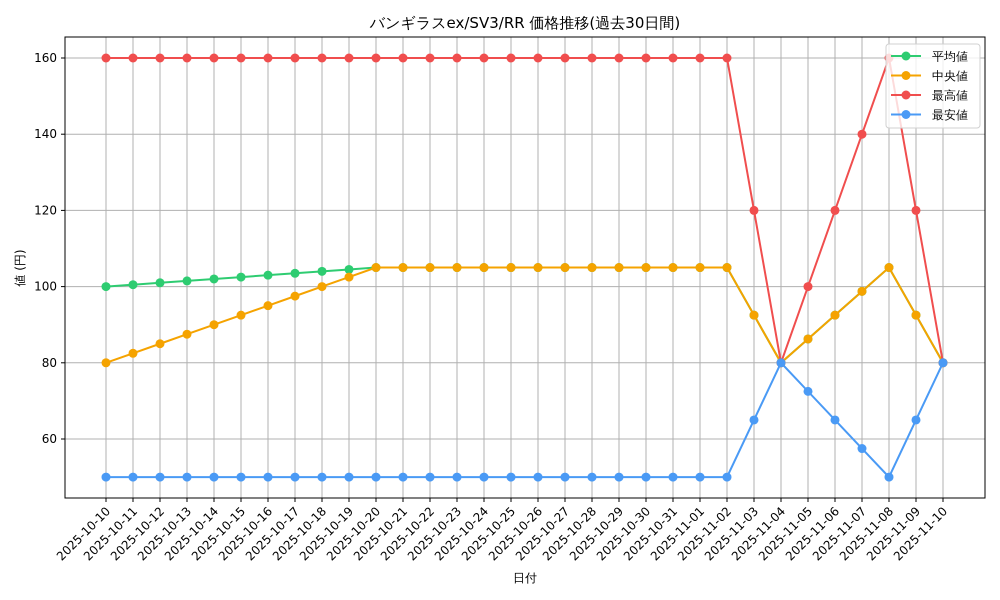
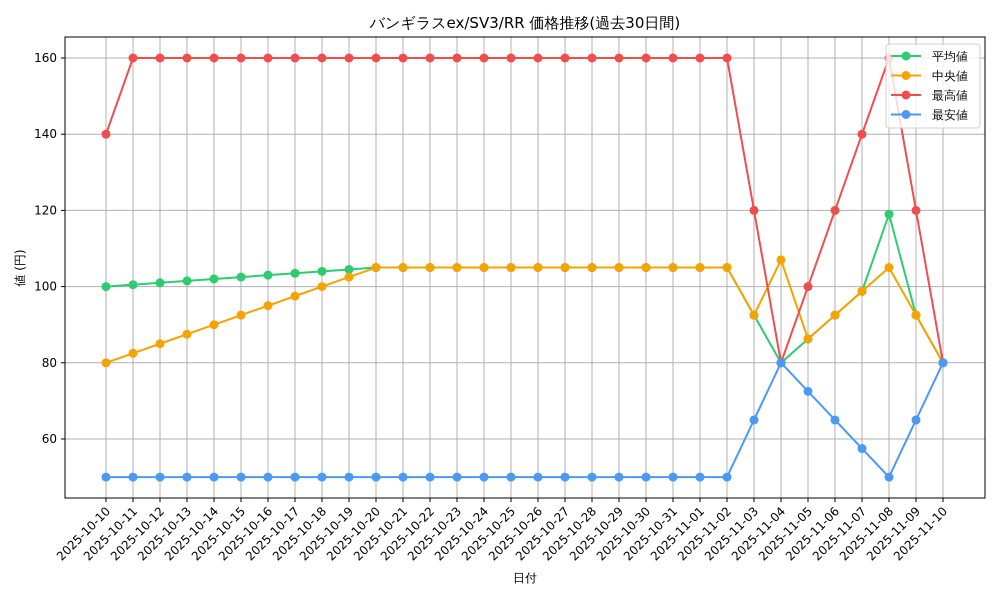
最高値/2025-10-10: 160 -> 140
中央値/2025-11-04: 80 -> 107
平均値/2025-11-08: 105 -> 119
